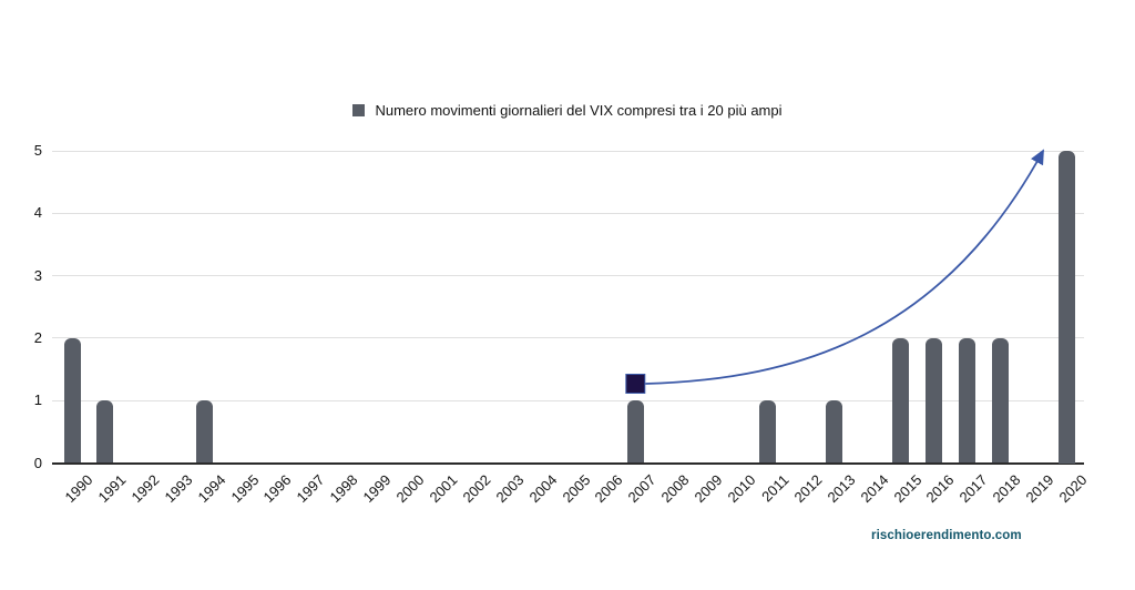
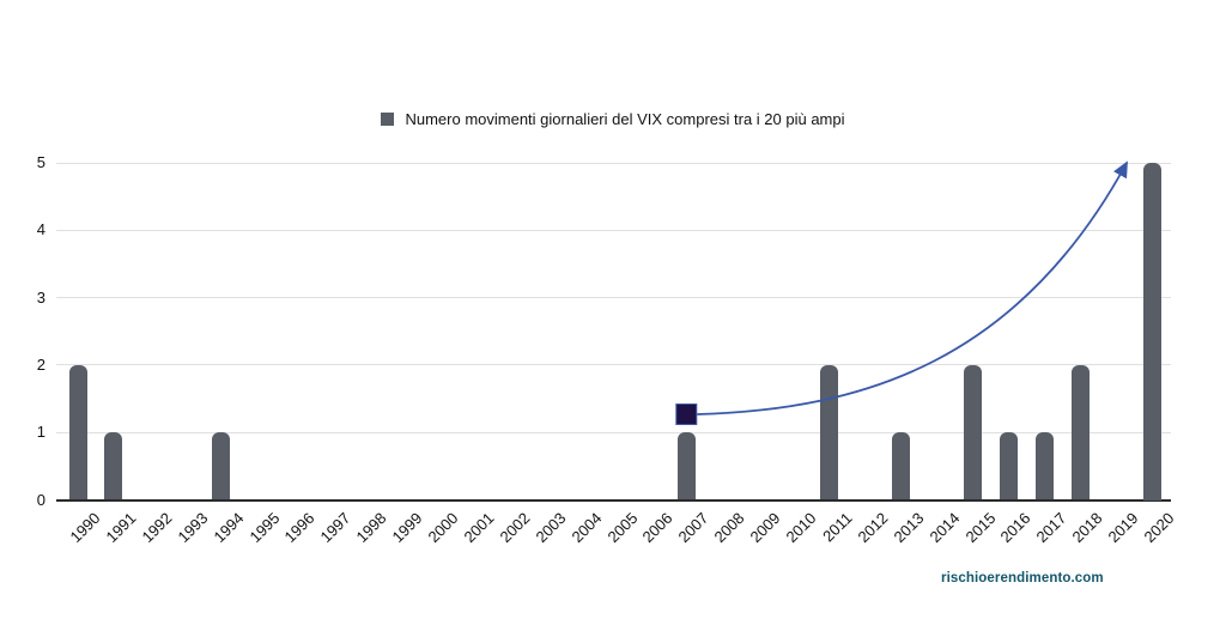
2011: 1 -> 2
2016: 2 -> 1
2017: 2 -> 1
